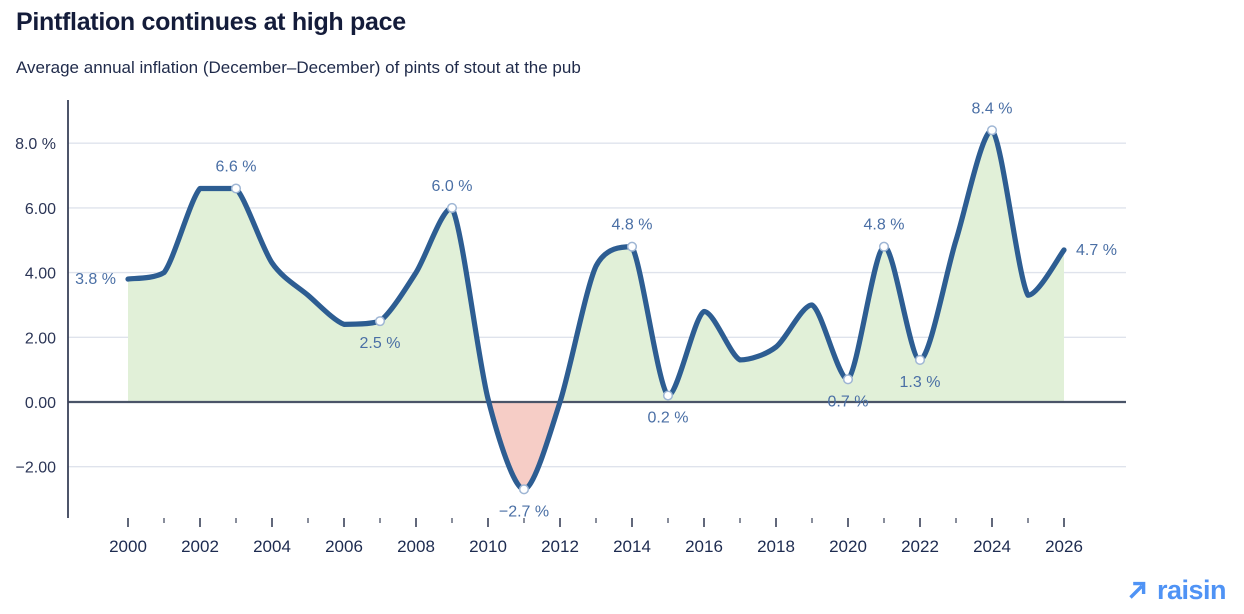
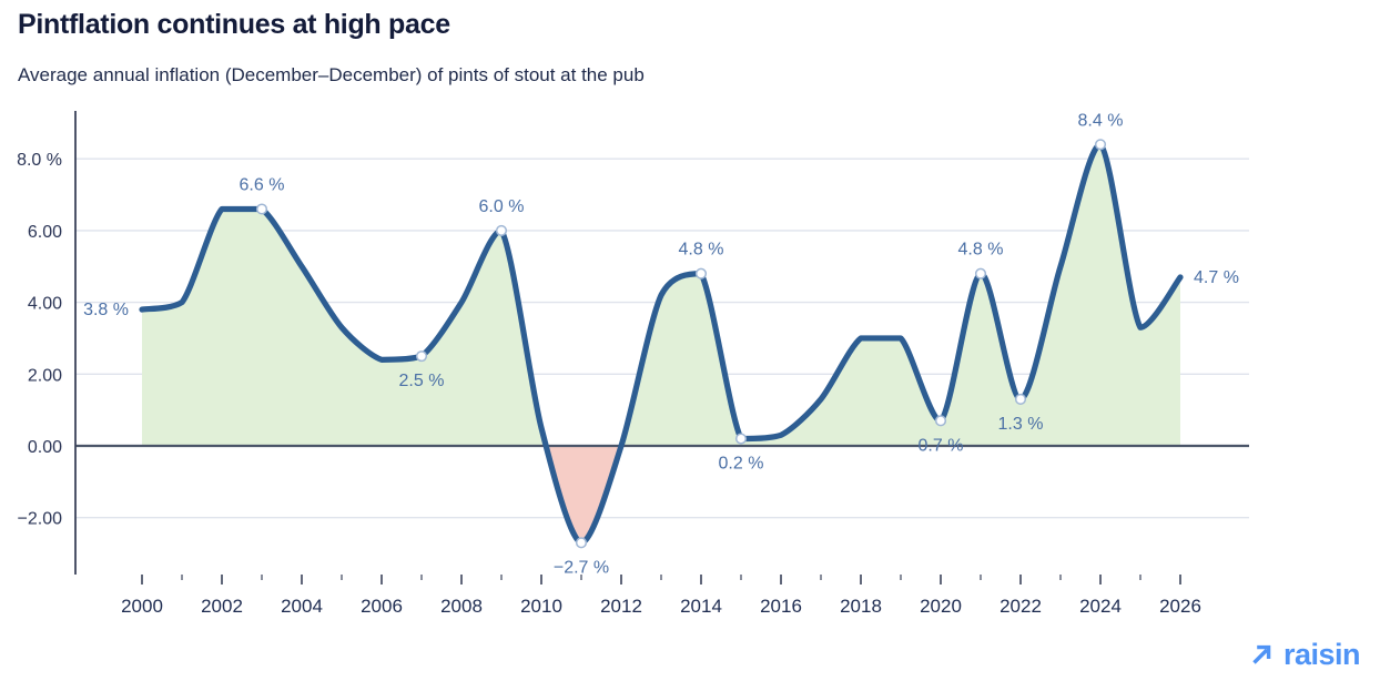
2004: 4.3% -> 5.0%
2010: 0.1% -> 0.5%
2016: 2.8% -> 0.3%
2018: 1.7% -> 3.0%
